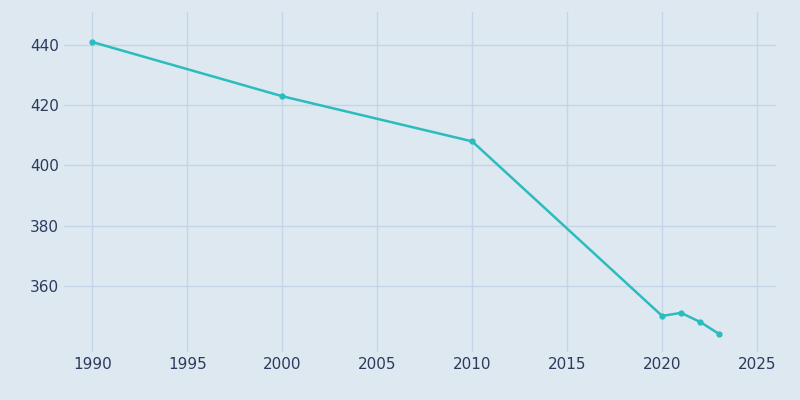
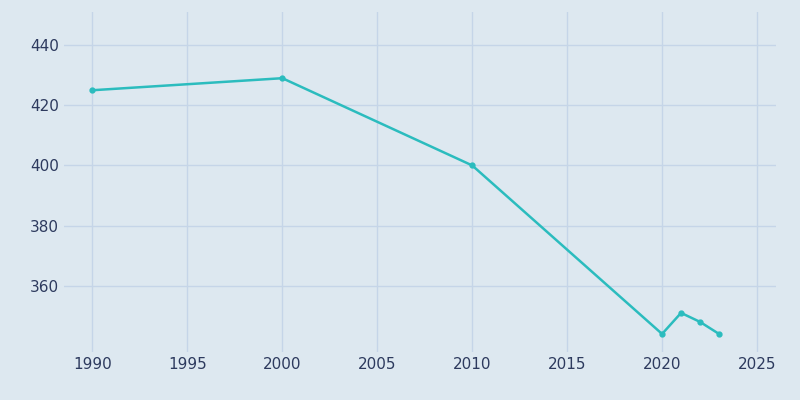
1990: 441 -> 425
2000: 423 -> 429
2010: 408 -> 400
2020: 350 -> 344
